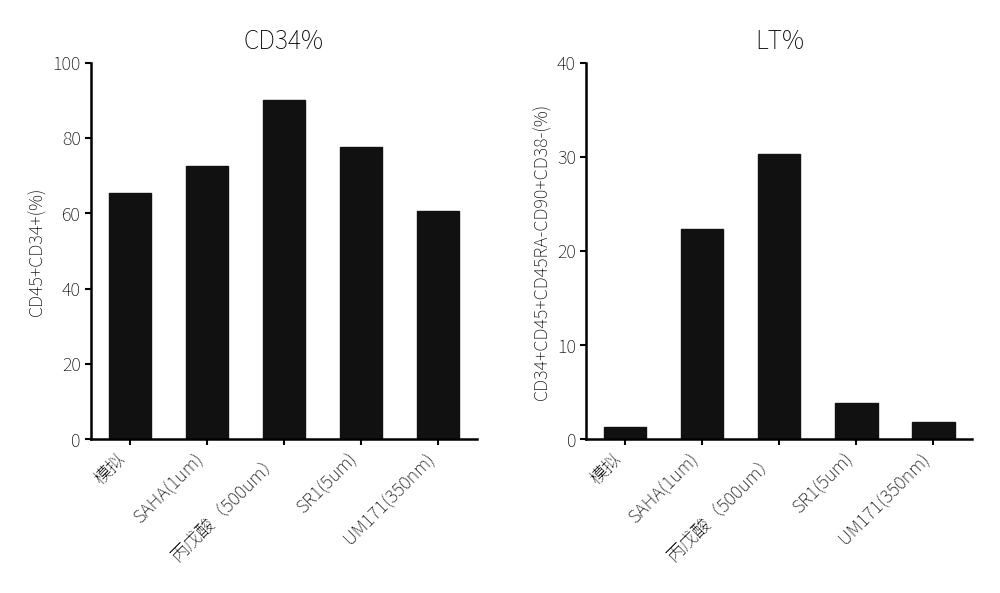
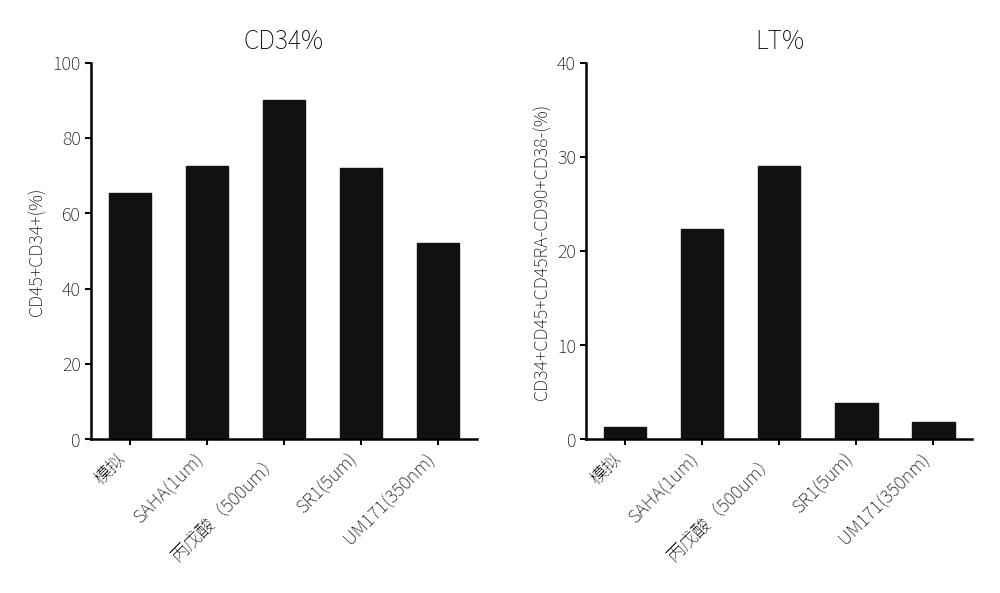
CD34%/SR1(5um): 77.5 -> 72.0
CD34%/UM171(350nm): 60.5 -> 52.0
LT%/丙戊酸（500um）: 30.3 -> 29.0
